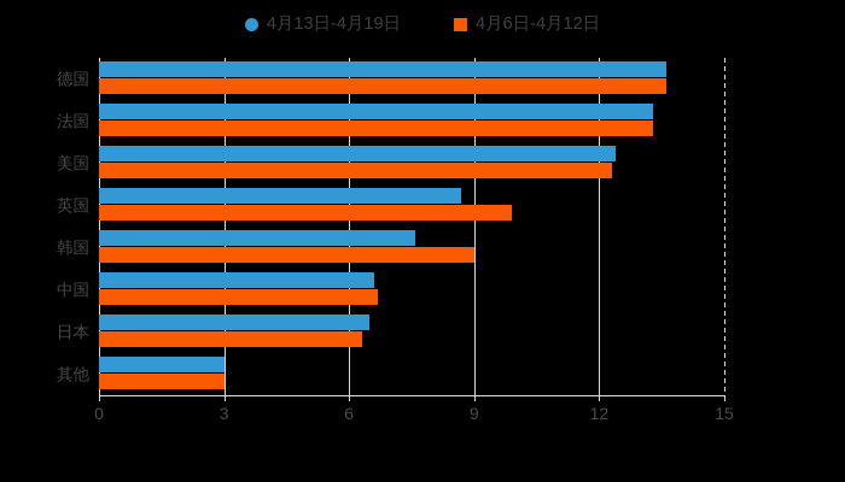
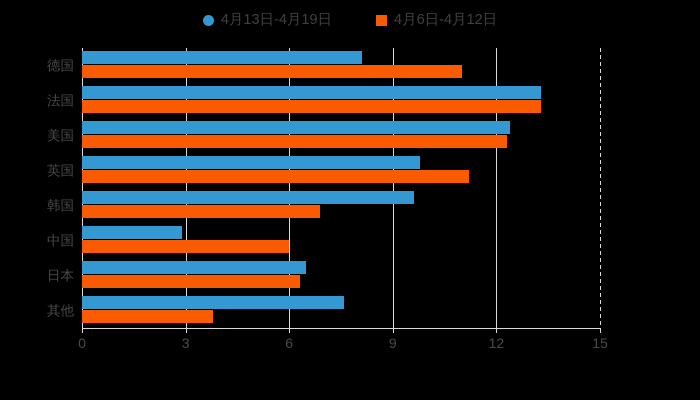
4月13日-4月19日/德国: 13.6 -> 8.1
4月6日-4月12日/德国: 13.6 -> 11.0
4月13日-4月19日/英国: 8.7 -> 9.8
4月6日-4月12日/英国: 9.9 -> 11.2
4月13日-4月19日/韩国: 7.6 -> 9.6
4月6日-4月12日/韩国: 9.0 -> 6.9
4月13日-4月19日/中国: 6.6 -> 2.9
4月6日-4月12日/中国: 6.7 -> 6.0
4月13日-4月19日/其他: 3.0 -> 7.6
4月6日-4月12日/其他: 3.0 -> 3.8
